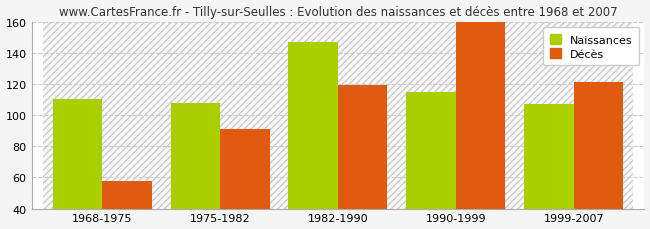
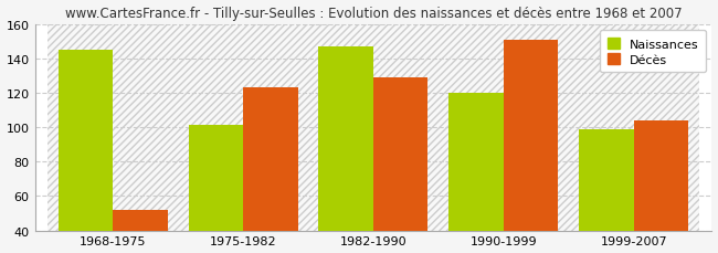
Naissances/1968-1975: 110 -> 145
Décès/1968-1975: 58 -> 52
Naissances/1975-1982: 108 -> 101
Décès/1975-1982: 91 -> 123
Décès/1982-1990: 119 -> 129
Naissances/1990-1999: 115 -> 120
Décès/1990-1999: 160 -> 151
Naissances/1999-2007: 107 -> 99
Décès/1999-2007: 121 -> 104
